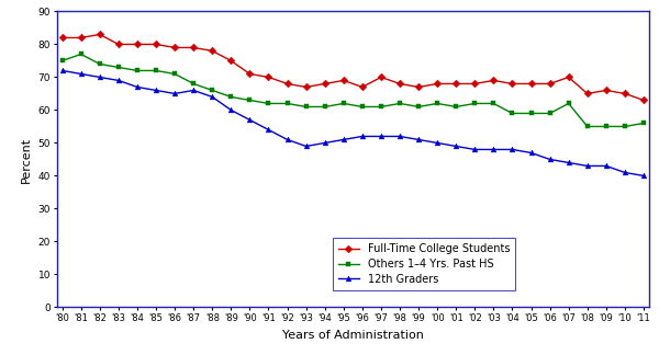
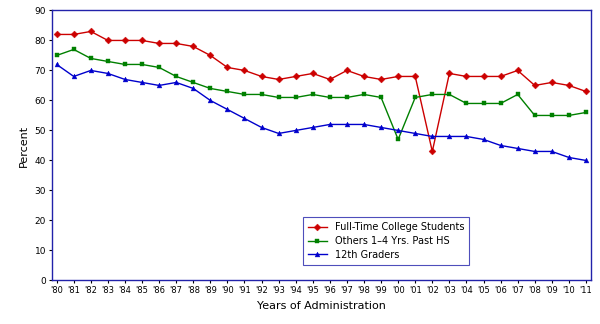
12th Graders/'81: 71 -> 68
Others 1–4 Yrs. Past HS/'00: 62 -> 47
Full-Time College Students/'02: 68 -> 43
